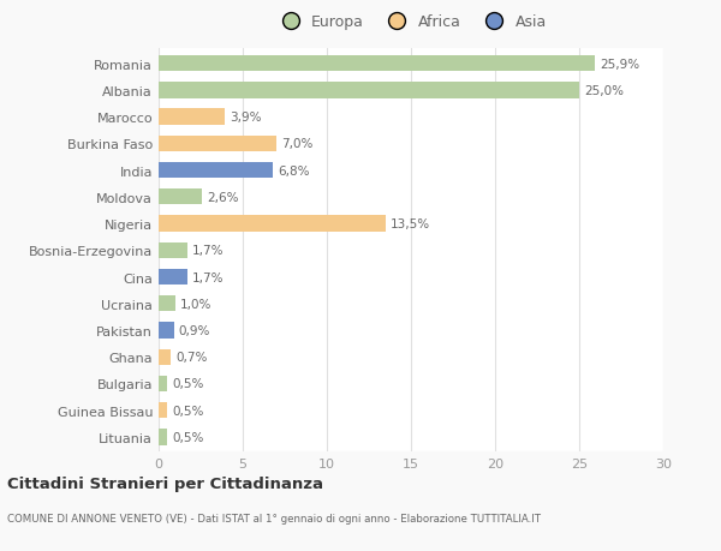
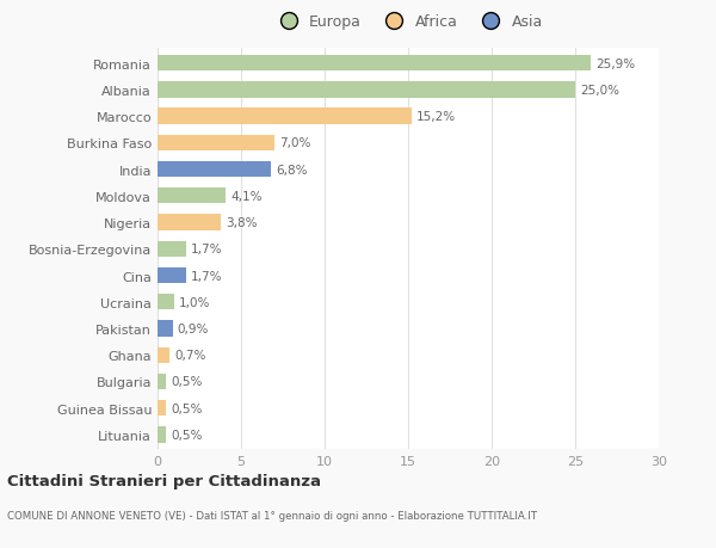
Marocco: 3,9% -> 15,2%
Moldova: 2,6% -> 4,1%
Nigeria: 13,5% -> 3,8%
